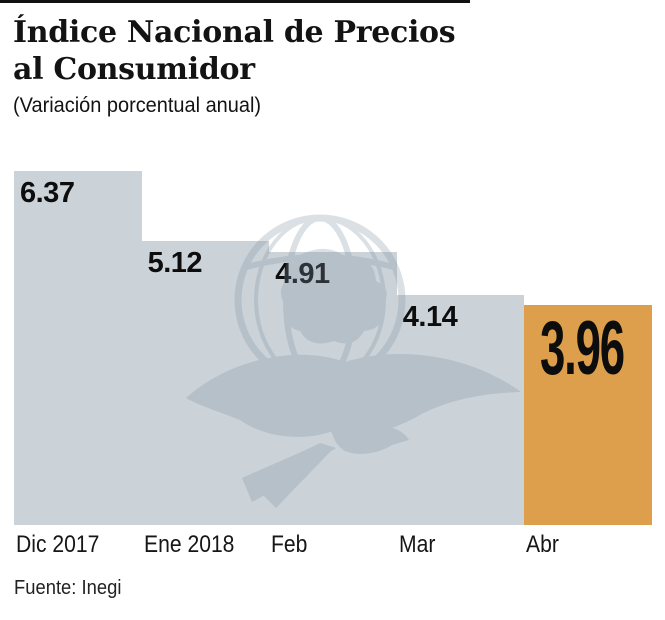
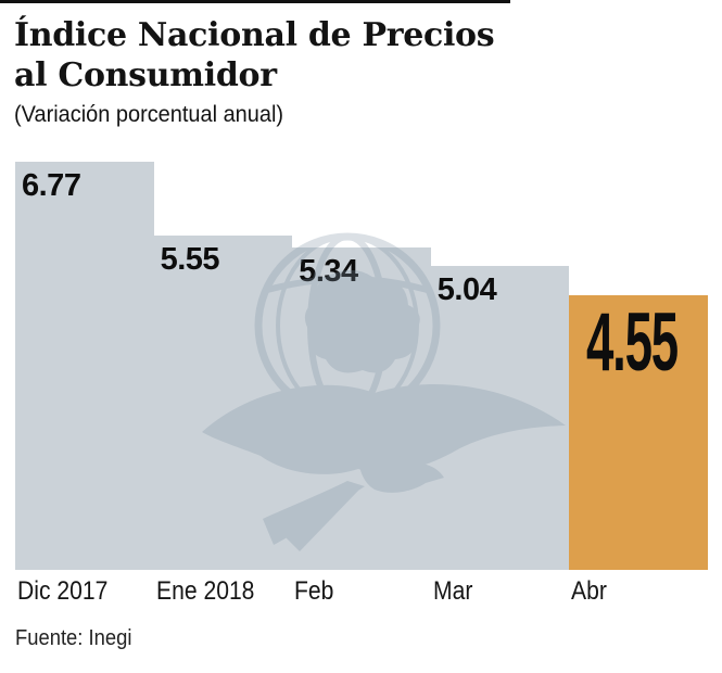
Dic 2017: 6.37 -> 6.77
Ene 2018: 5.12 -> 5.55
Feb: 4.91 -> 5.34
Mar: 4.14 -> 5.04
Abr: 3.96 -> 4.55
